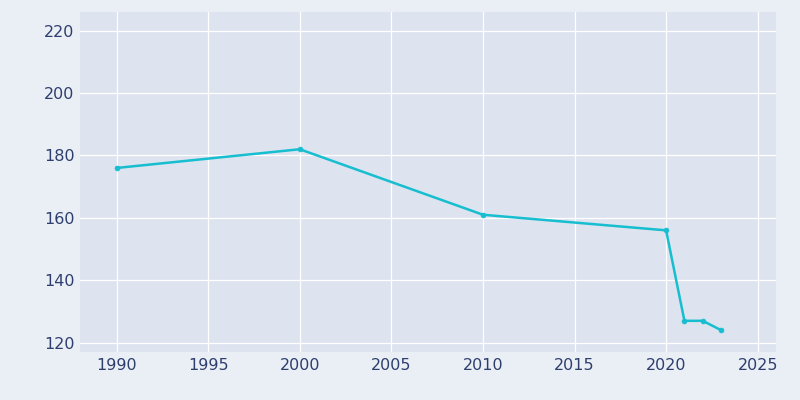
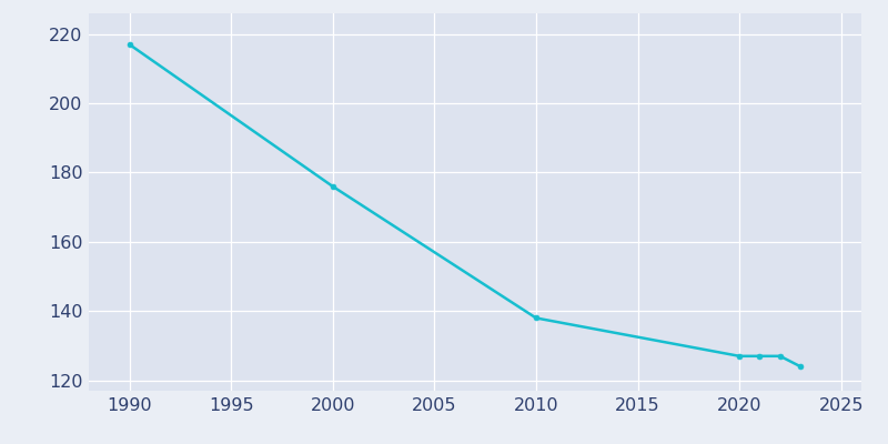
1990: 176 -> 217
2000: 182 -> 176
2010: 161 -> 138
2020: 156 -> 127
